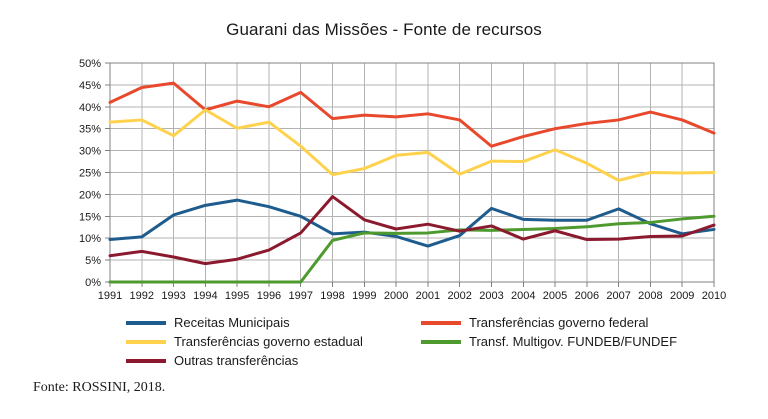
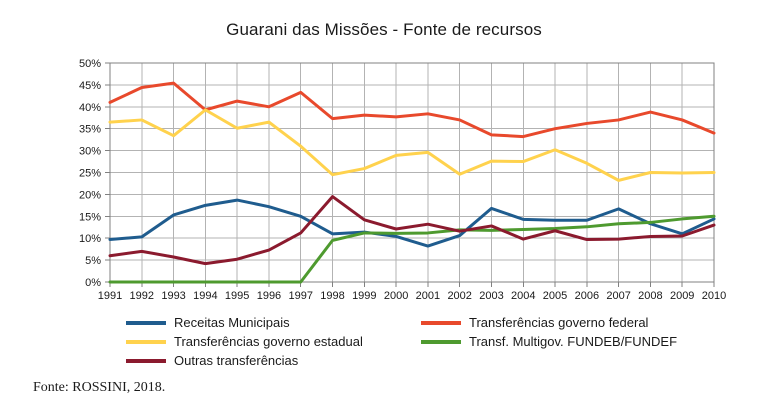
Transferências governo federal/2003: 31% -> 34%
Receitas Municipais/2010: 12% -> 14%
